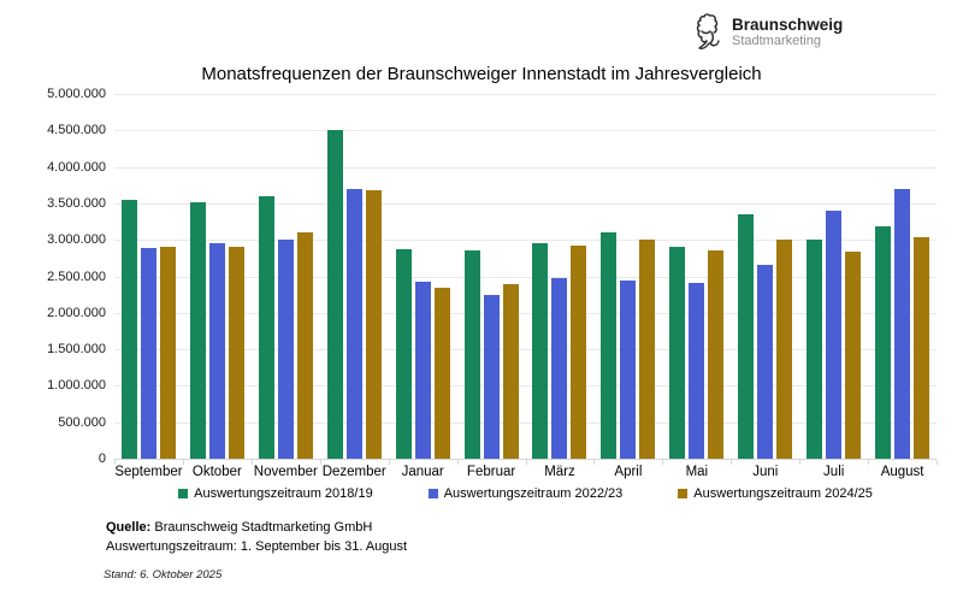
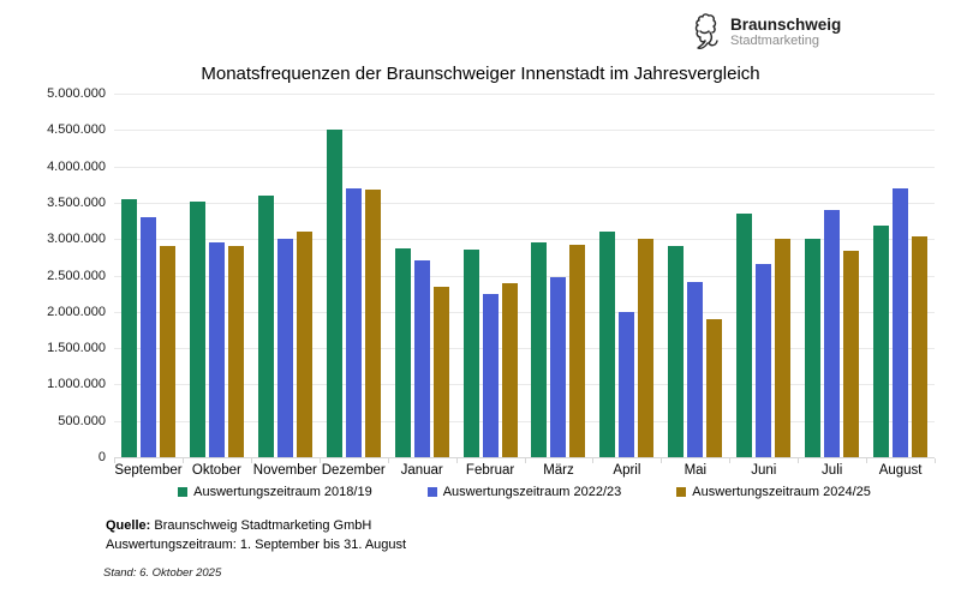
Auswertungszeitraum 2022/23/September: 2900000 -> 3300000
Auswertungszeitraum 2022/23/Januar: 2400000 -> 2700000
Auswertungszeitraum 2022/23/April: 2400000 -> 2000000
Auswertungszeitraum 2024/25/Mai: 2800000 -> 1900000
